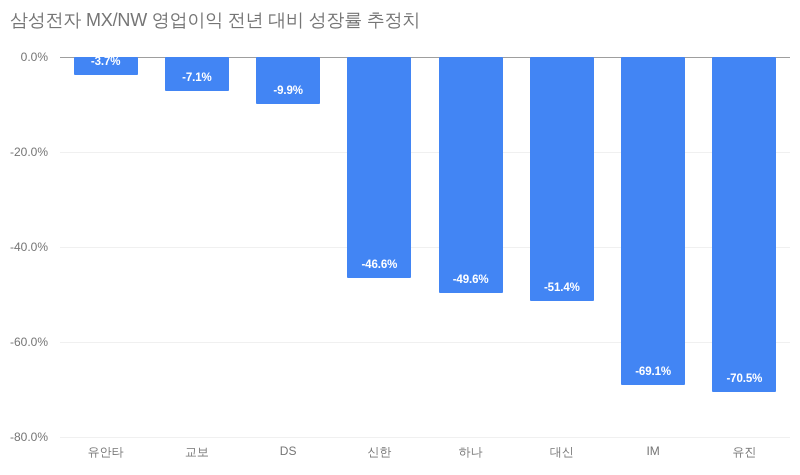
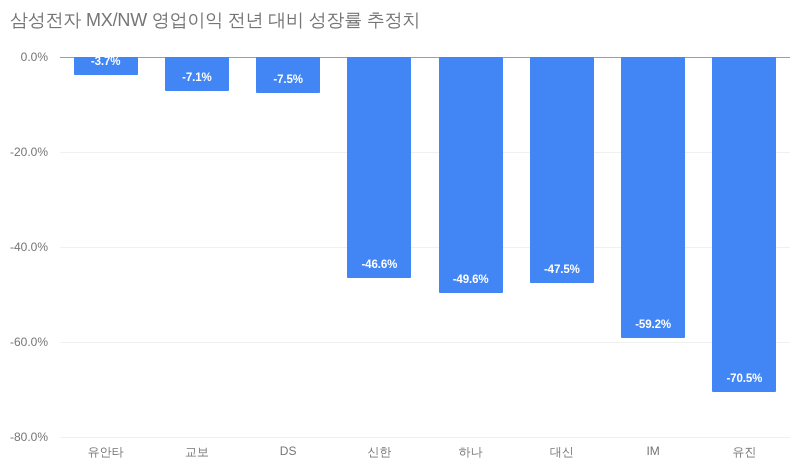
DS: -9.9% -> -7.5%
대신: -51.4% -> -47.5%
IM: -69.1% -> -59.2%
